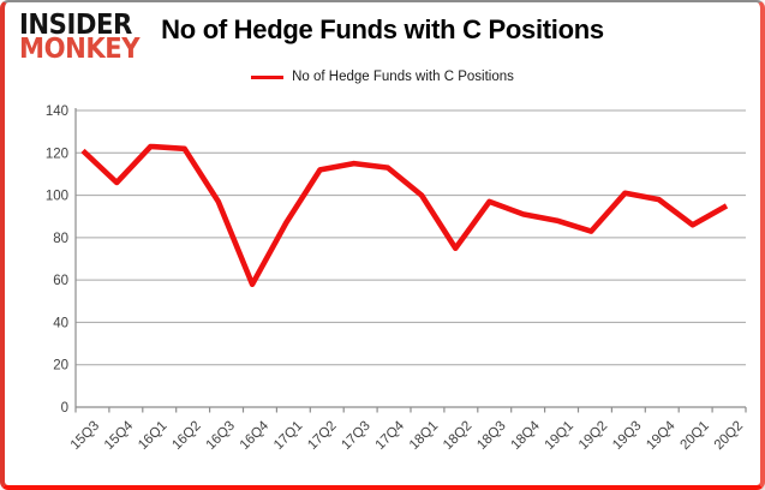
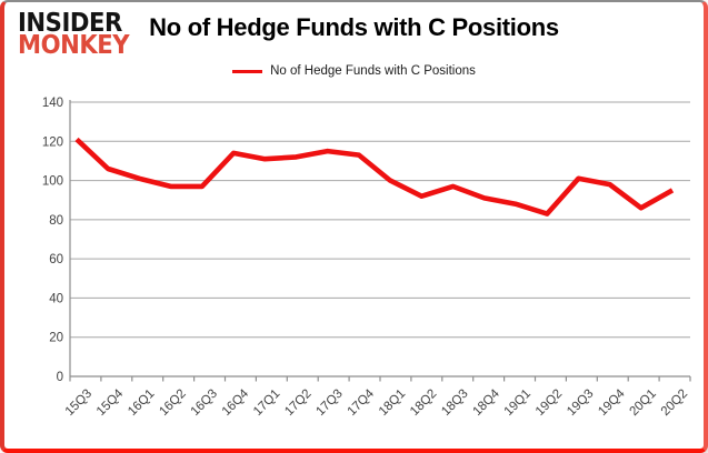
16Q1: 123 -> 101
16Q2: 122 -> 97
16Q4: 58 -> 114
17Q1: 87 -> 111
18Q2: 75 -> 92
